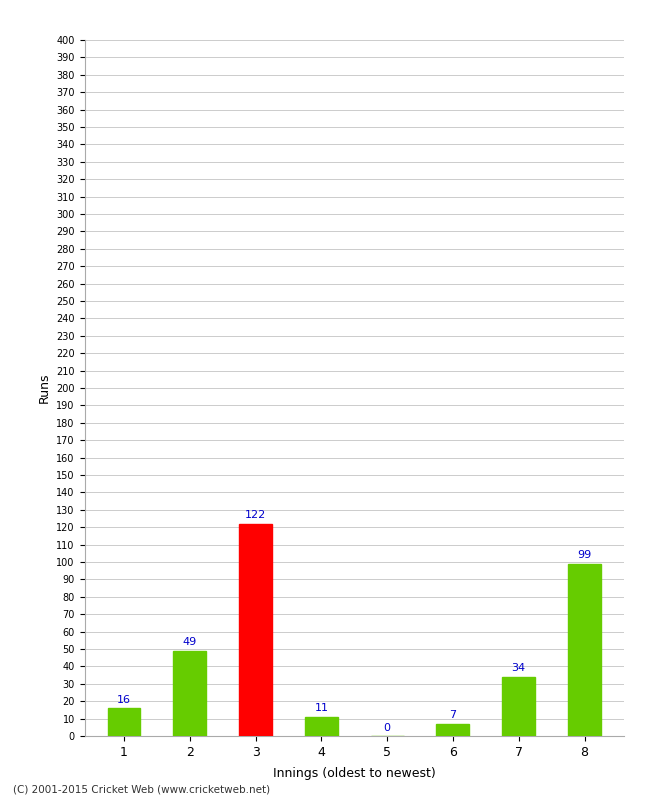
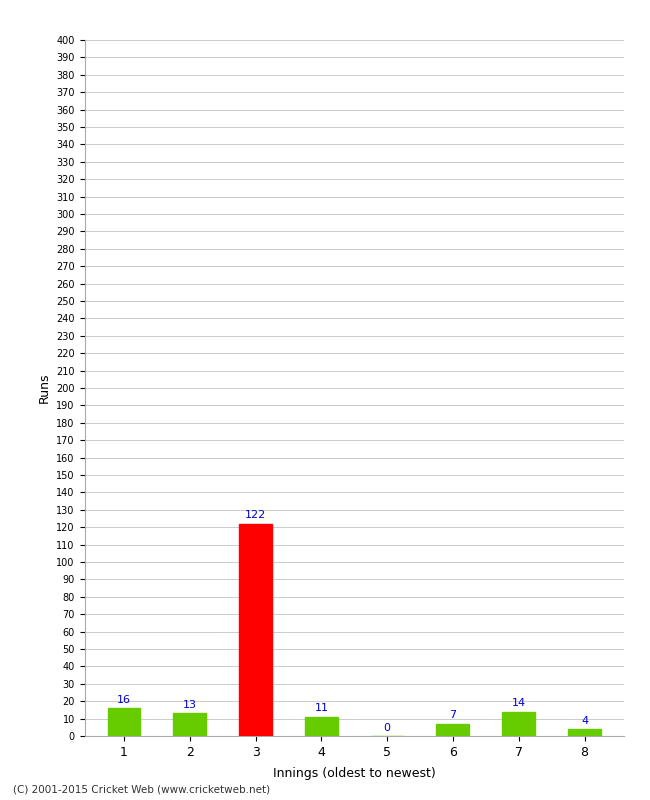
2: 49 -> 13
7: 34 -> 14
8: 99 -> 4
